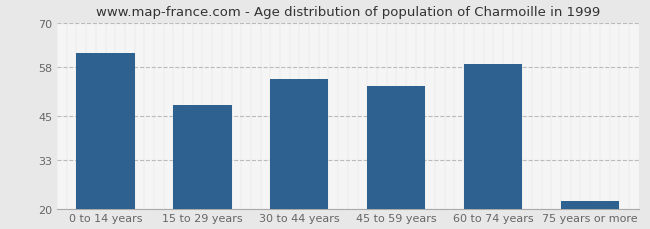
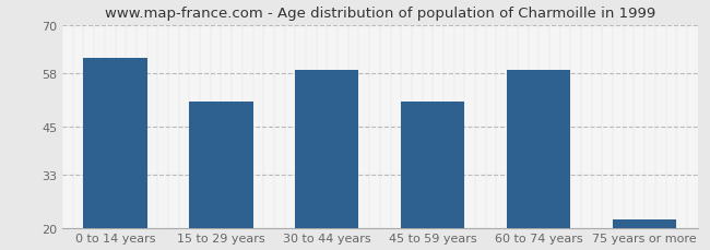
15 to 29 years: 48 -> 51
30 to 44 years: 55 -> 59
45 to 59 years: 53 -> 51
